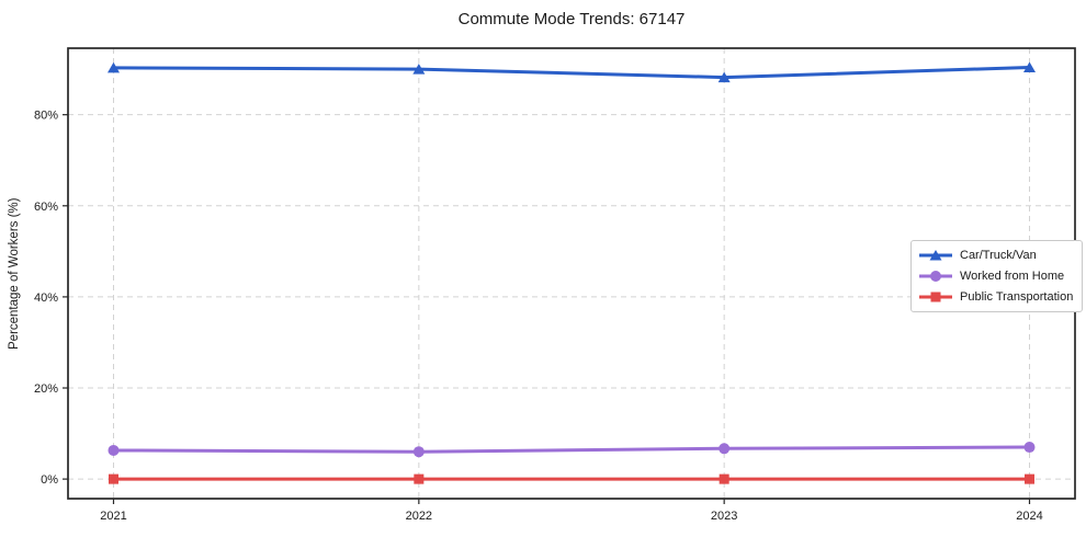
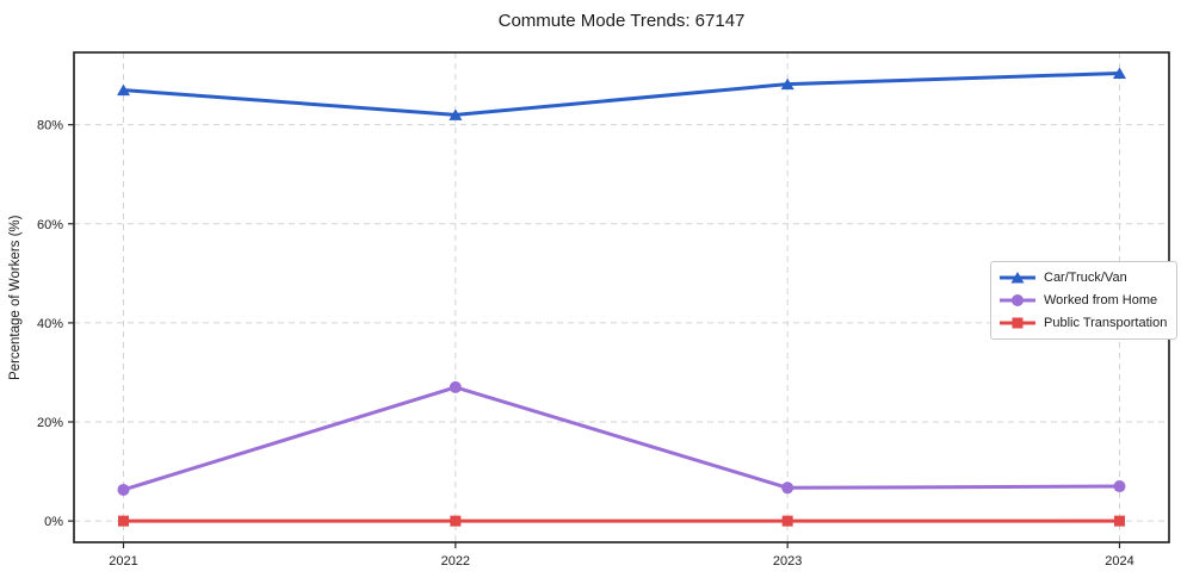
Car/Truck/Van/2021: 90% -> 87%
Car/Truck/Van/2022: 90% -> 82%
Worked from Home/2022: 6% -> 27%
